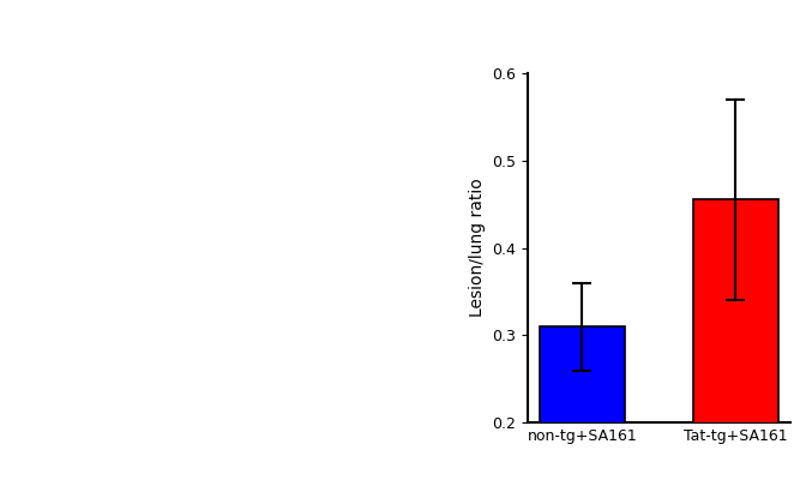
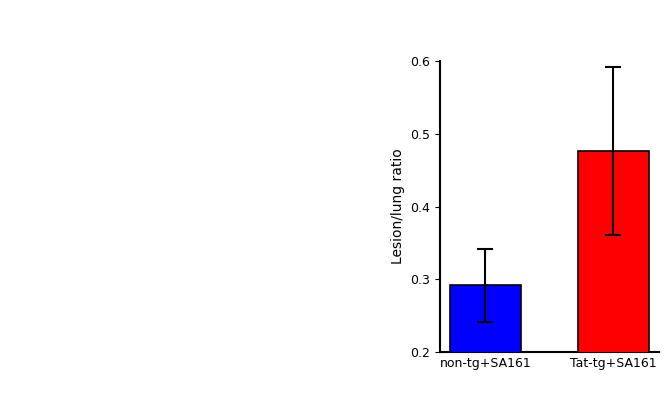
non-tg+SA161: 0.310 -> 0.292
Tat-tg+SA161: 0.455 -> 0.476
